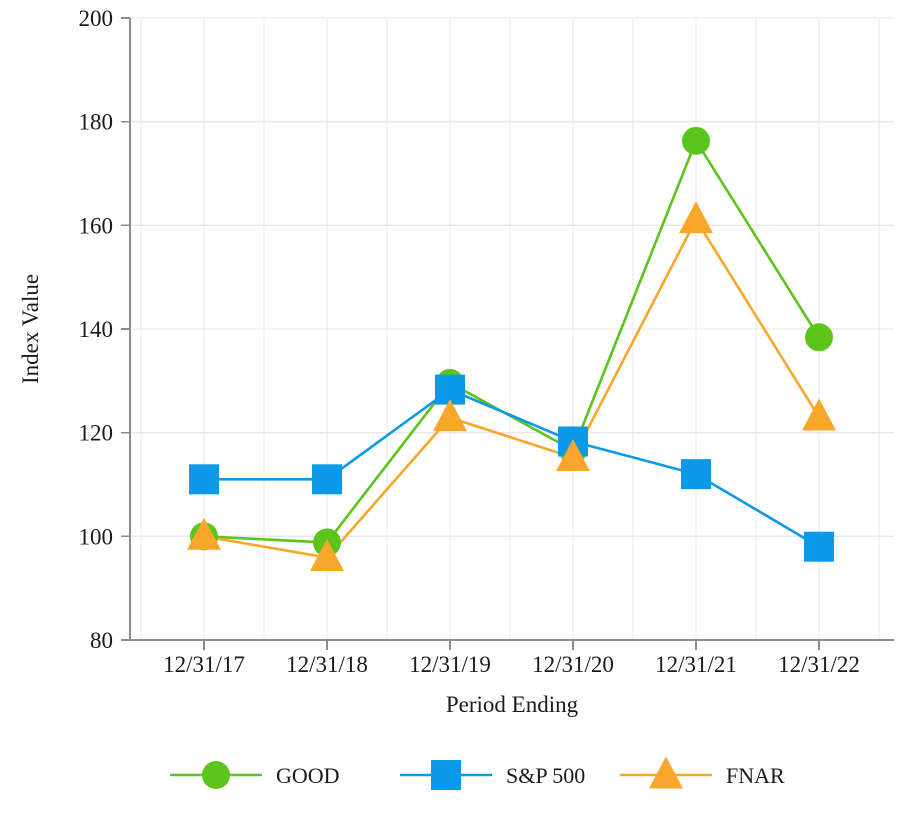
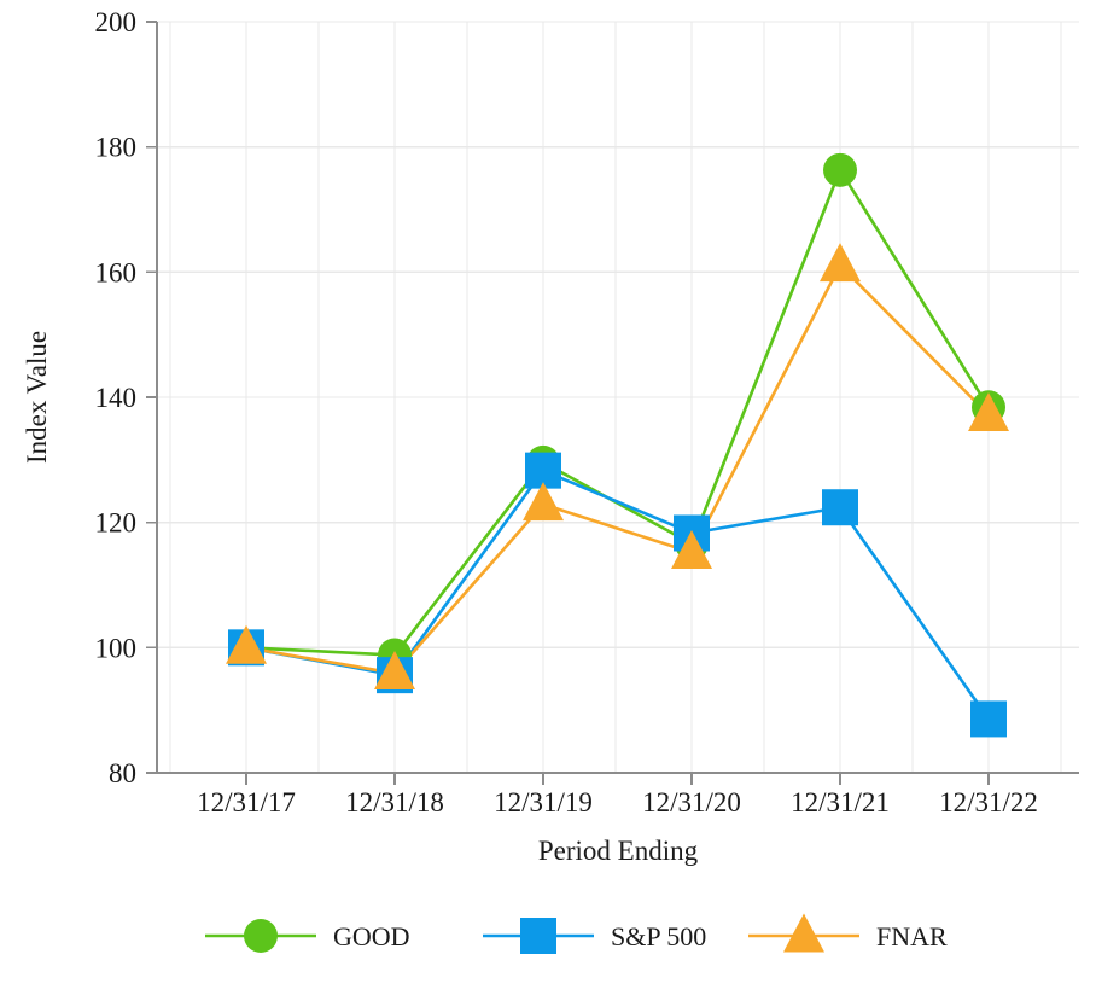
S&P 500/12/31/17: 111 -> 100
S&P 500/12/31/18: 111 -> 96
S&P 500/12/31/21: 112 -> 122
S&P 500/12/31/22: 98 -> 89
FNAR/12/31/22: 123 -> 137
